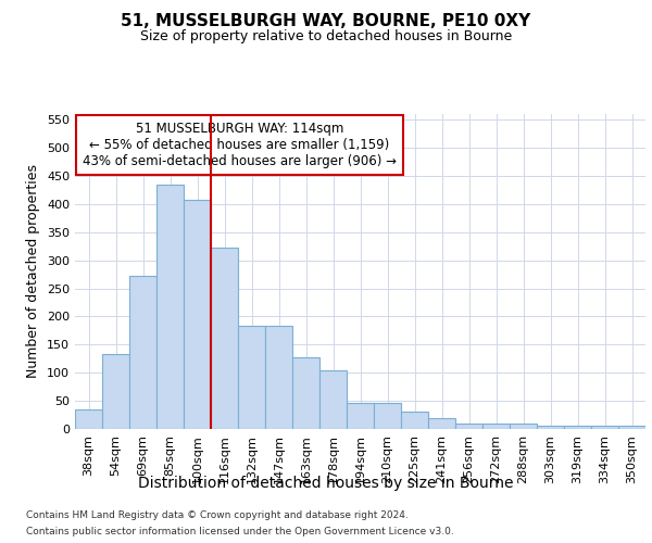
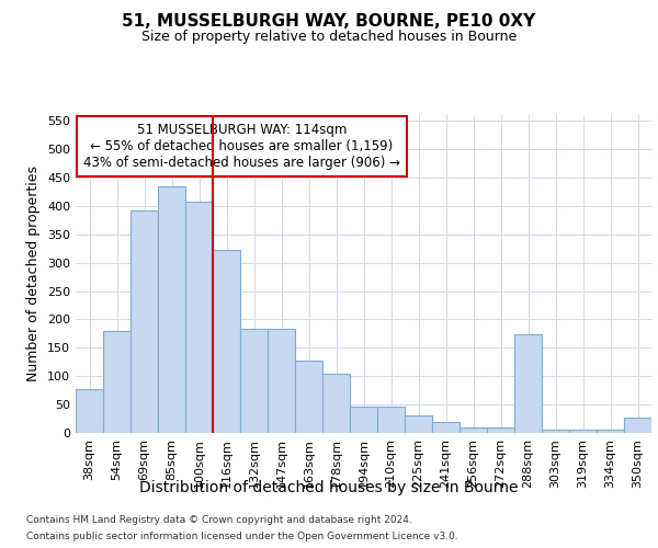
38sqm: 35 -> 78
54sqm: 133 -> 180
69sqm: 272 -> 392
288sqm: 9 -> 174
350sqm: 6 -> 28
